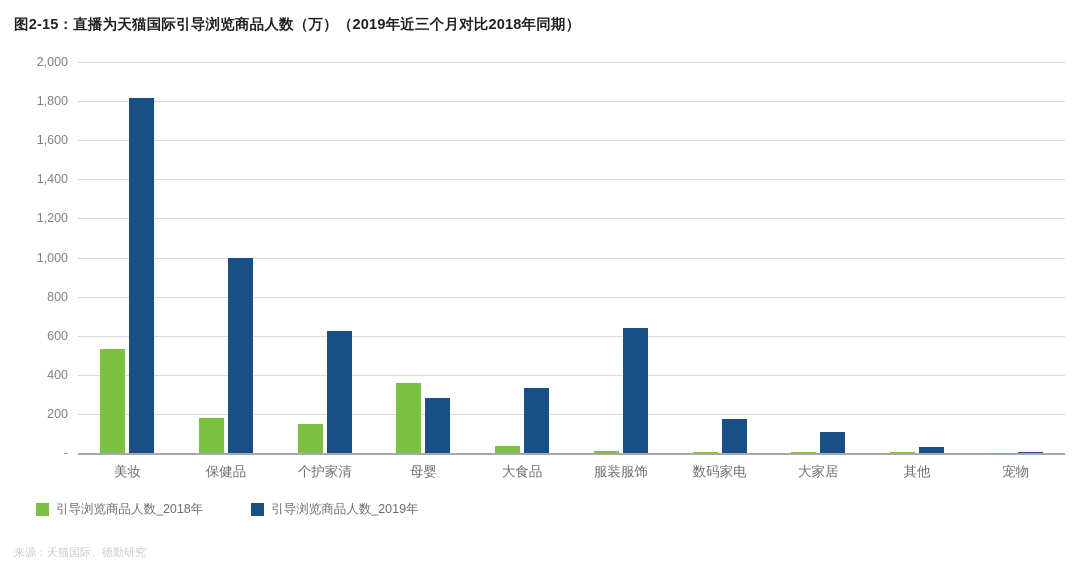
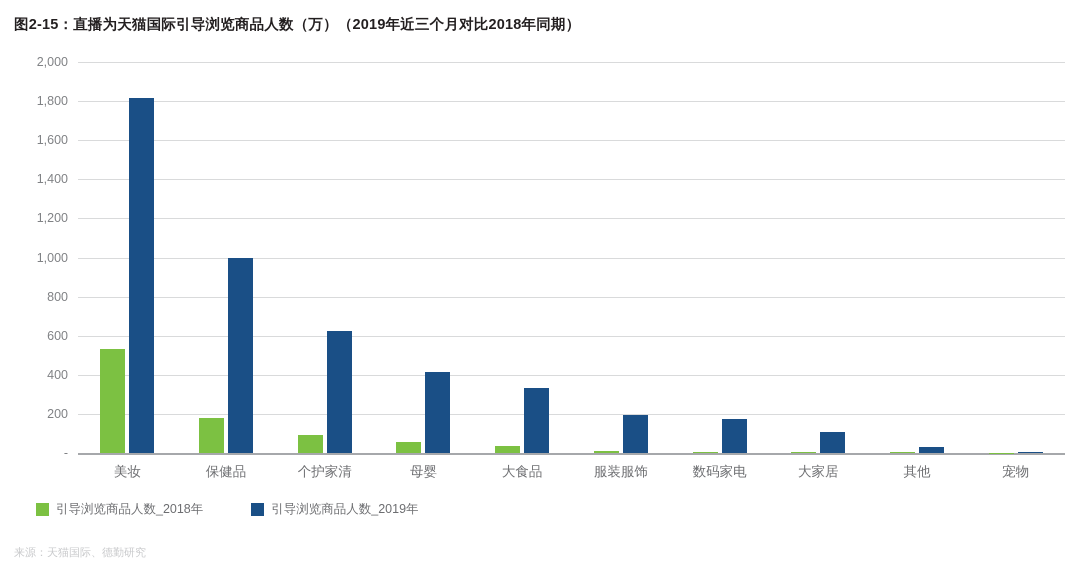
引导浏览商品人数_2018年/个护家清: 150 -> 90
引导浏览商品人数_2018年/母婴: 360 -> 60
引导浏览商品人数_2019年/母婴: 280 -> 410
引导浏览商品人数_2019年/服装服饰: 640 -> 200
